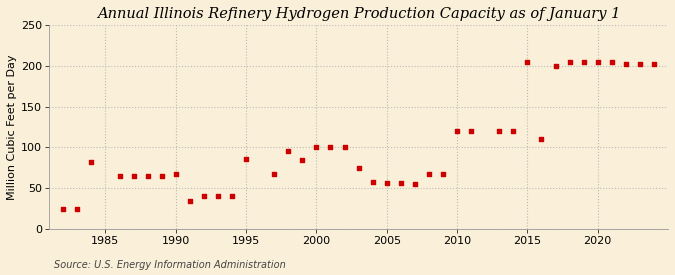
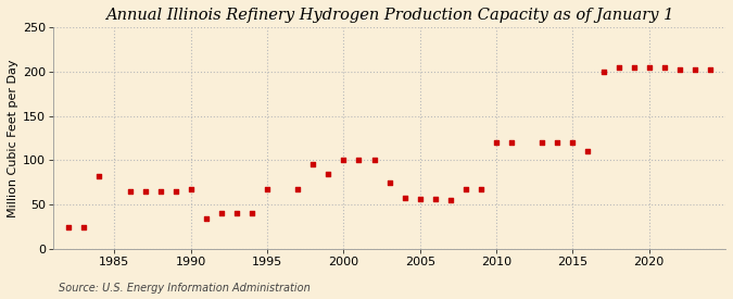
1995: 86 -> 68
2015: 204 -> 120
